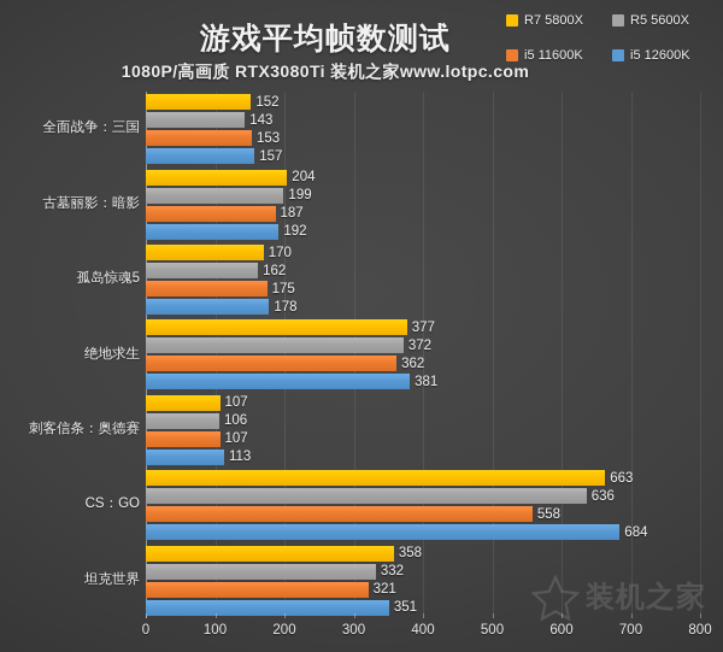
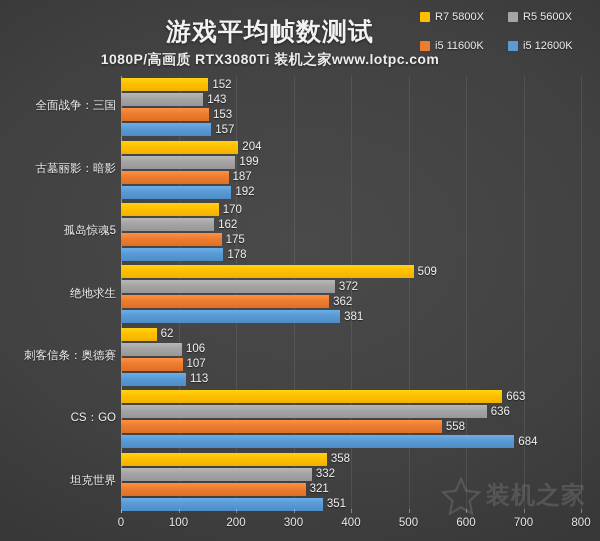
R7 5800X/绝地求生: 377 -> 509
R7 5800X/刺客信条：奥德赛: 107 -> 62
